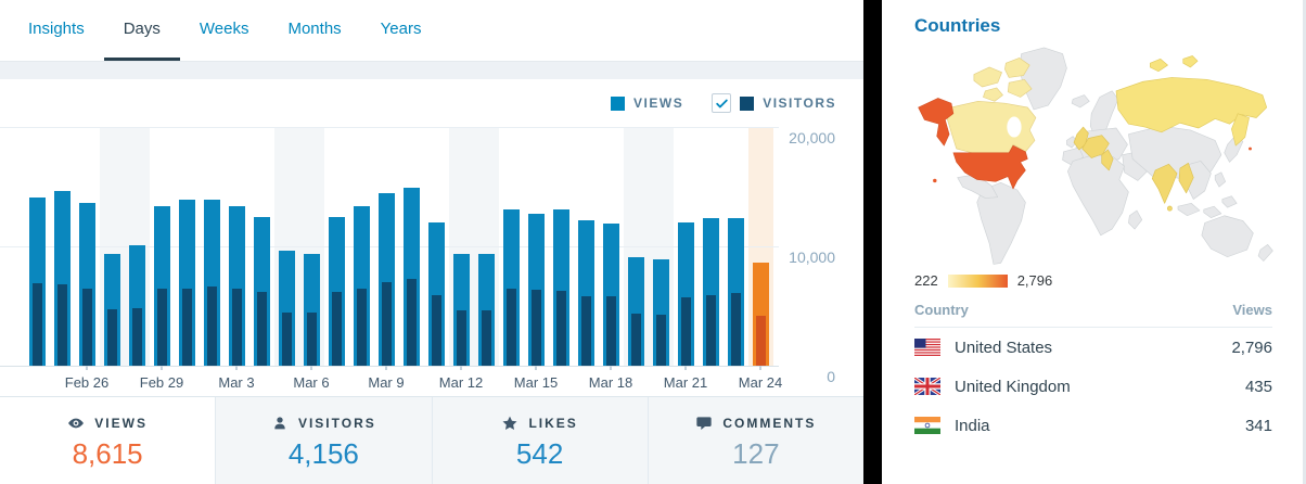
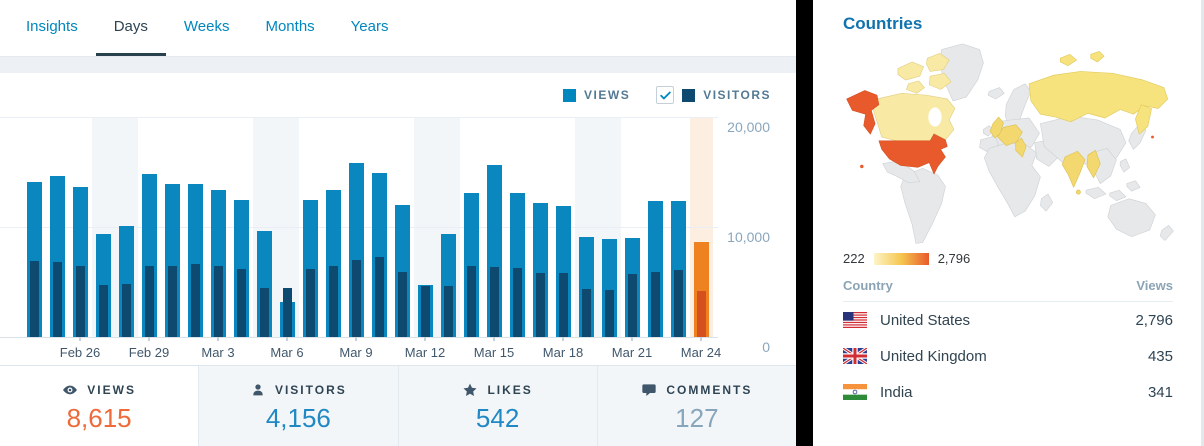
Views/Feb 29: 13400 -> 14800
Views/Mar 6: 9400 -> 3200
Views/Mar 9: 14500 -> 15800
Views/Mar 12: 9400 -> 4700
Views/Mar 15: 12800 -> 15600
Views/Mar 21: 12000 -> 9000
